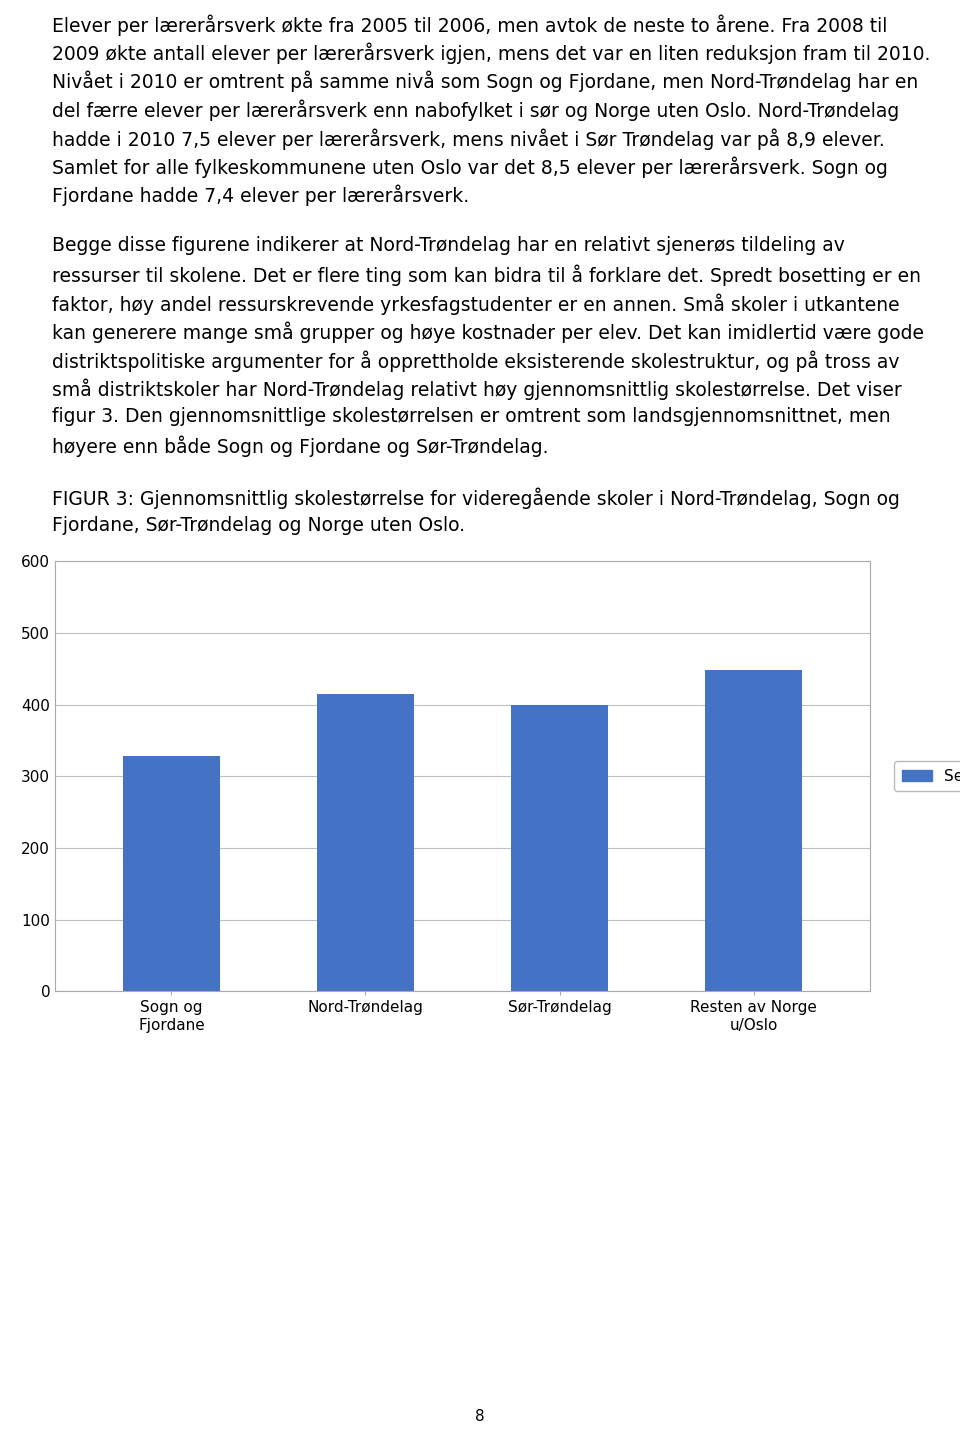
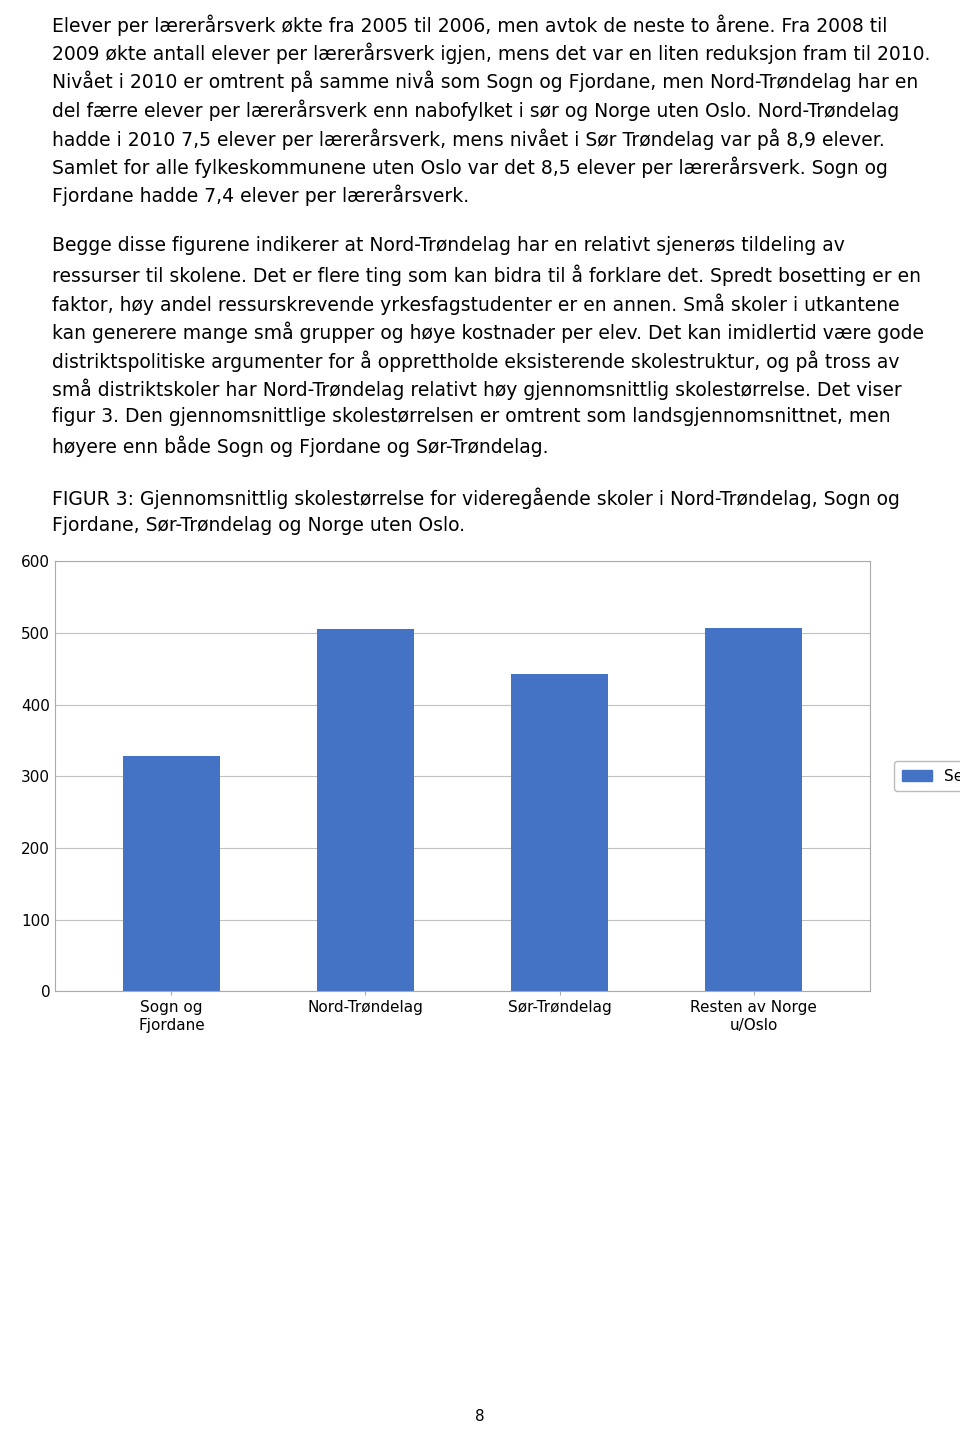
Nord-Trøndelag: 414 -> 505
Sør-Trøndelag: 400 -> 443
Resten av Norge u/Oslo: 448 -> 507
